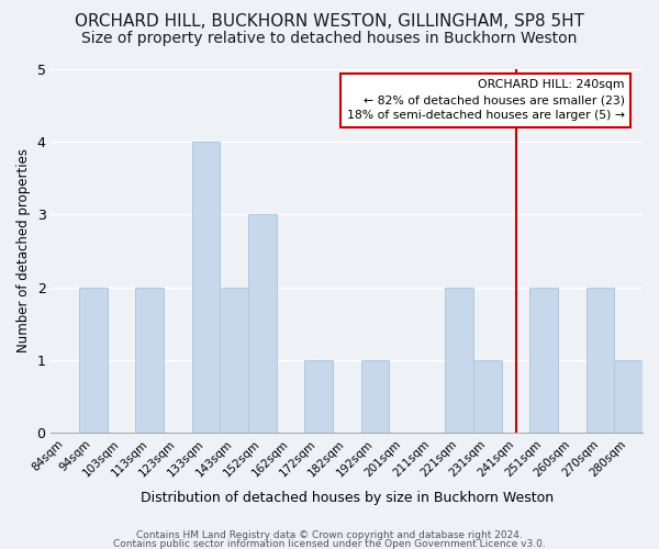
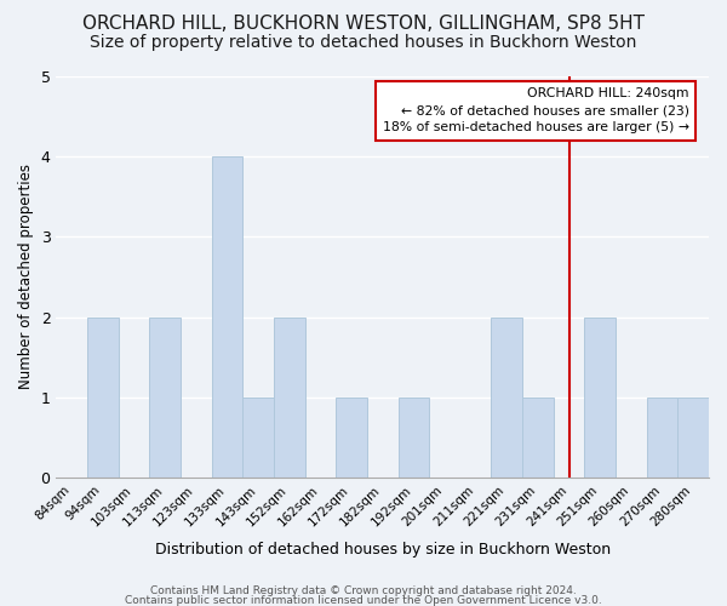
143sqm: 2 -> 1
152sqm: 3 -> 2
270sqm: 2 -> 1
